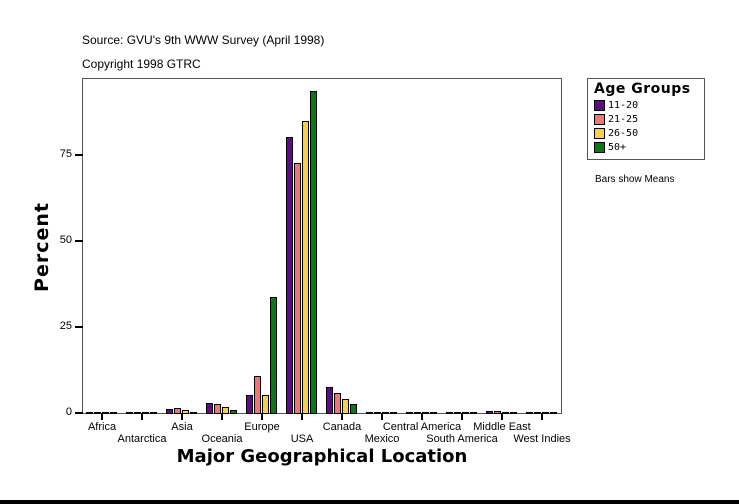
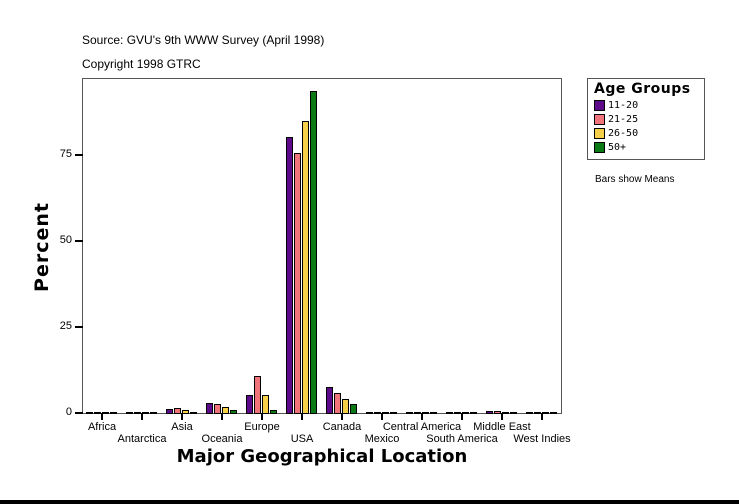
50+/Europe: 34 -> 1
21-25/USA: 73 -> 76
